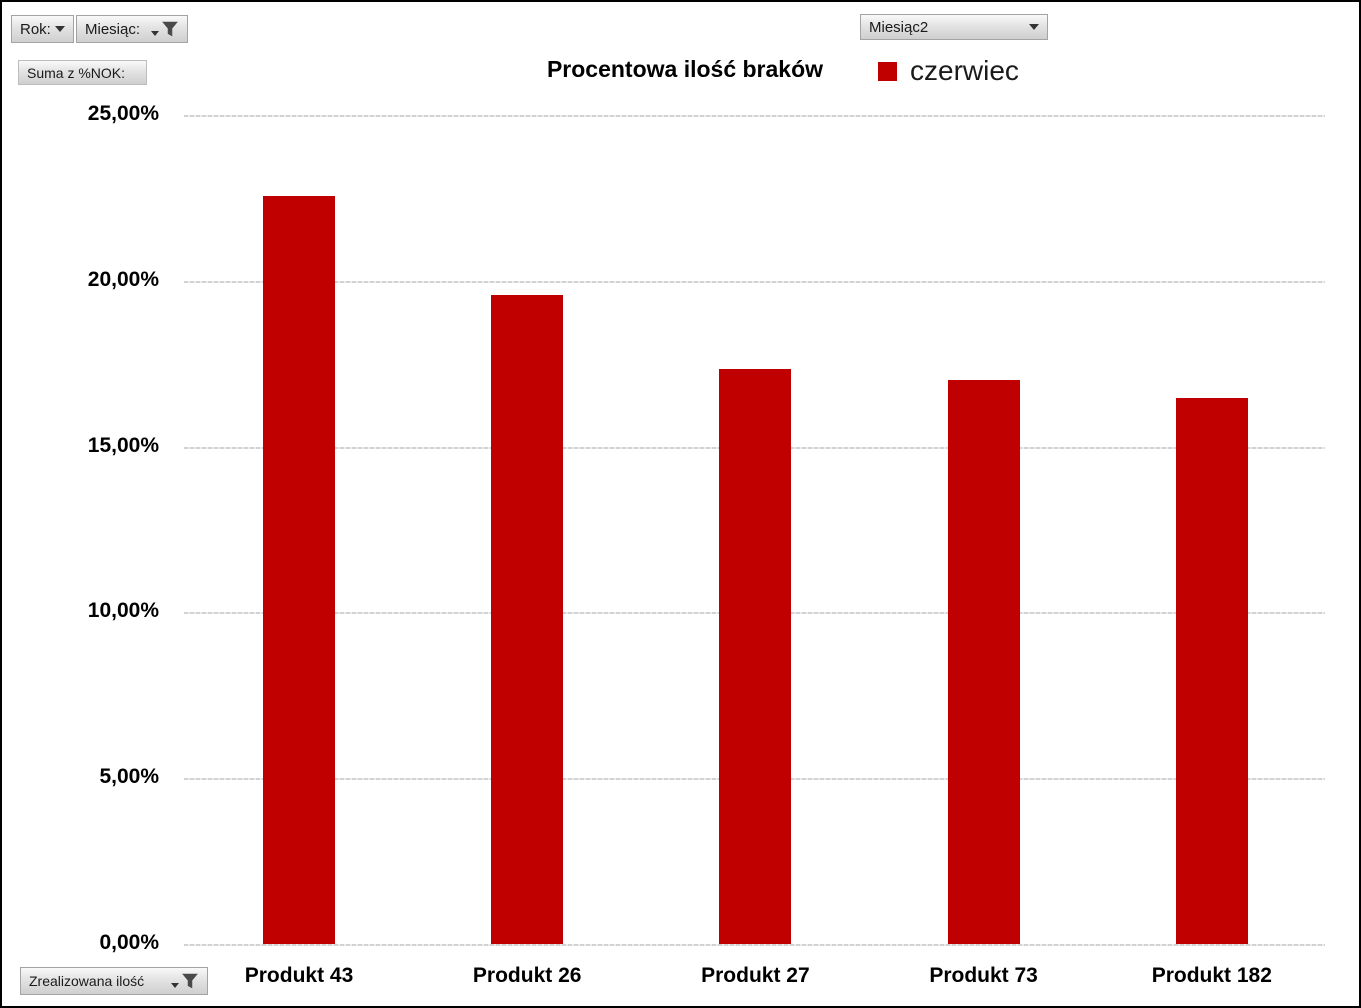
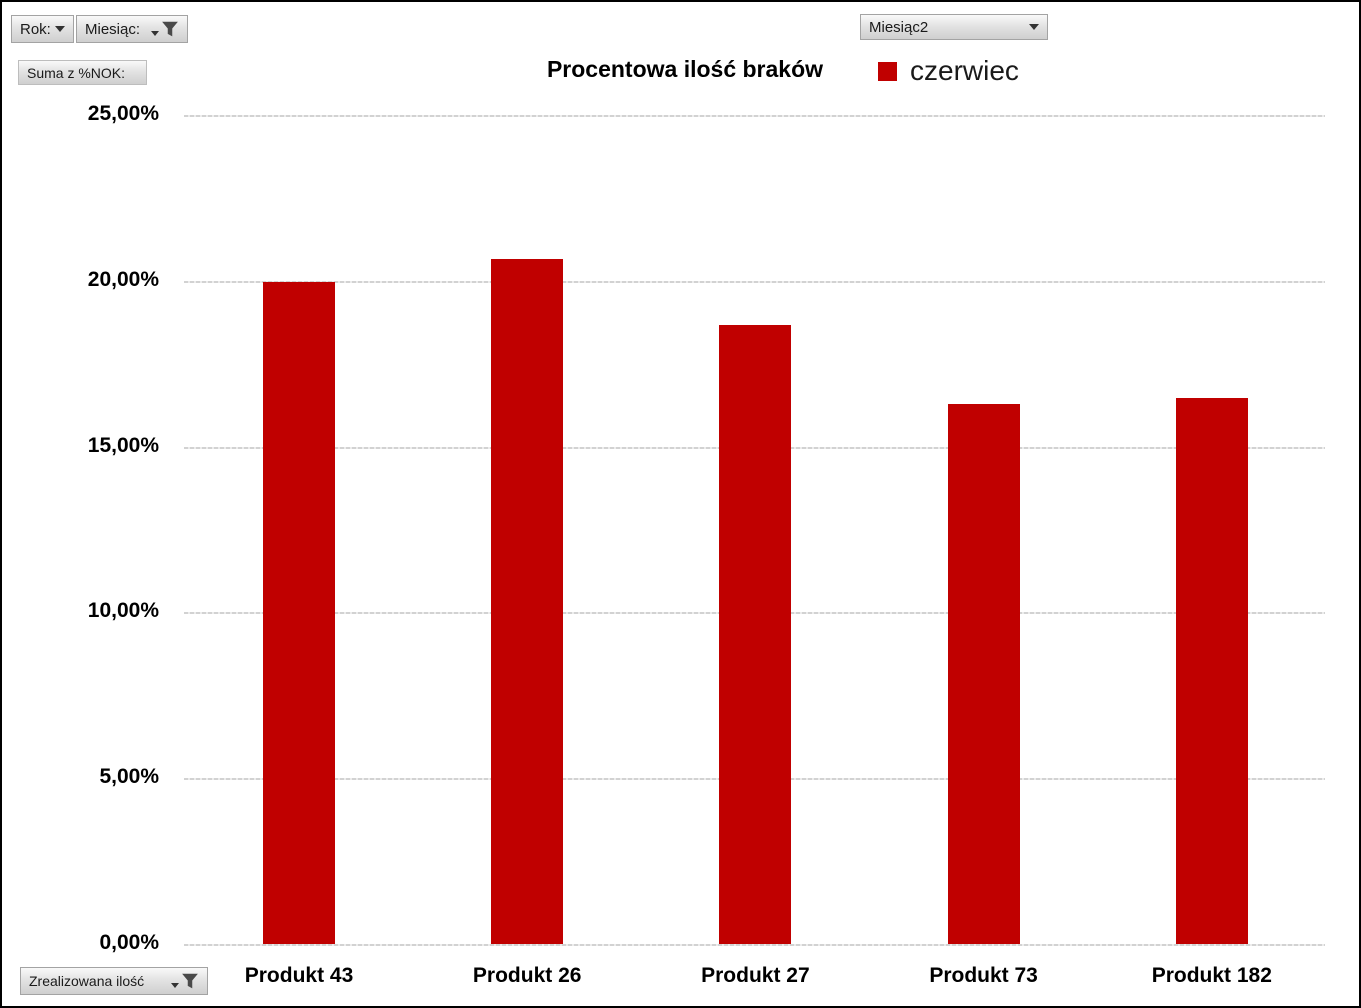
Produkt 43: 22,6% -> 20,0%
Produkt 26: 19,6% -> 20,7%
Produkt 27: 17,4% -> 18,7%
Produkt 73: 17,1% -> 16,3%
